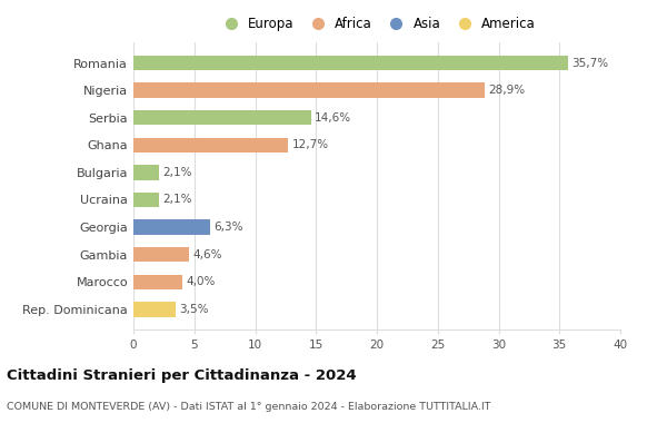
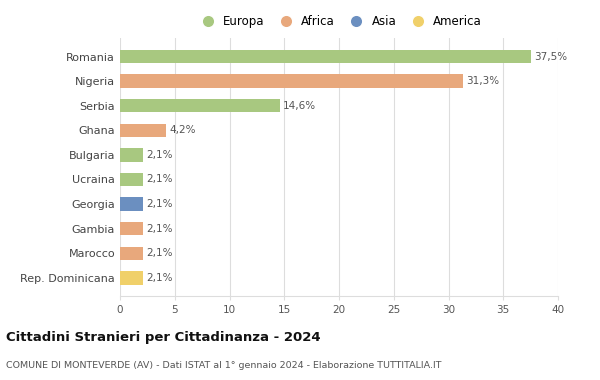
Romania: 35,7% -> 37,5%
Nigeria: 28,9% -> 31,3%
Ghana: 12,7% -> 4,2%
Georgia: 6,3% -> 2,1%
Gambia: 4,6% -> 2,1%
Marocco: 4,0% -> 2,1%
Rep. Dominicana: 3,5% -> 2,1%
